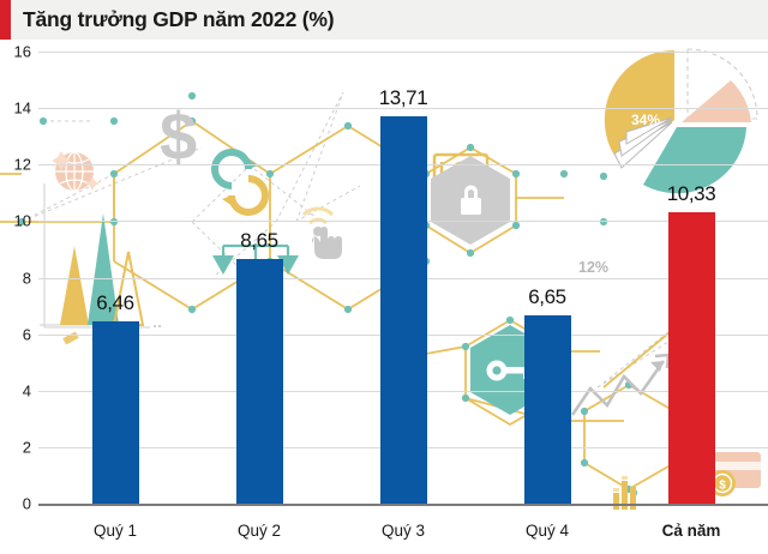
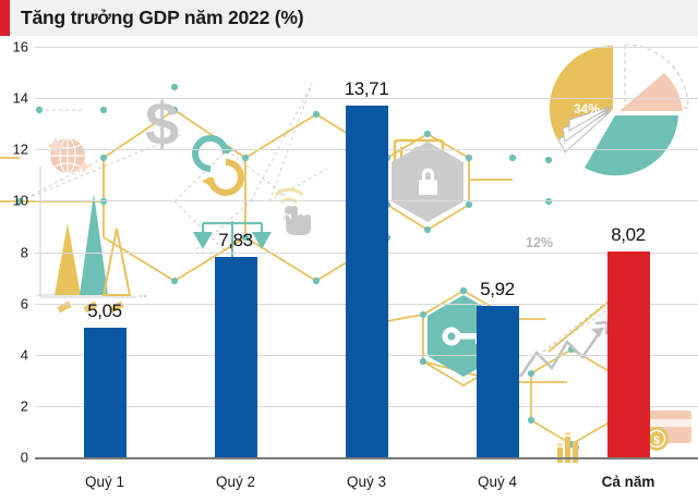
Quý 1: 6,46 -> 5,05
Quý 2: 8,65 -> 7,83
Quý 4: 6,65 -> 5,92
Cả năm: 10,33 -> 8,02
